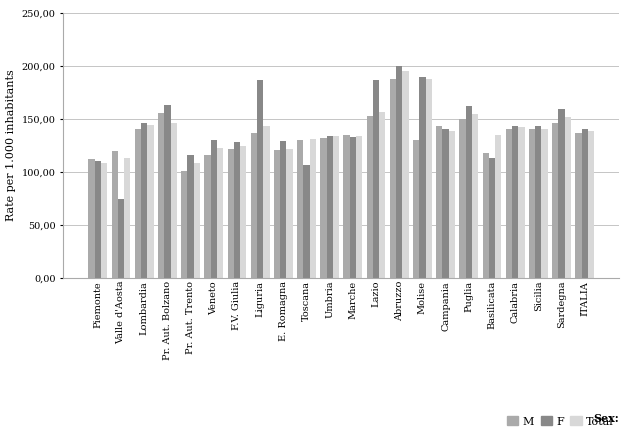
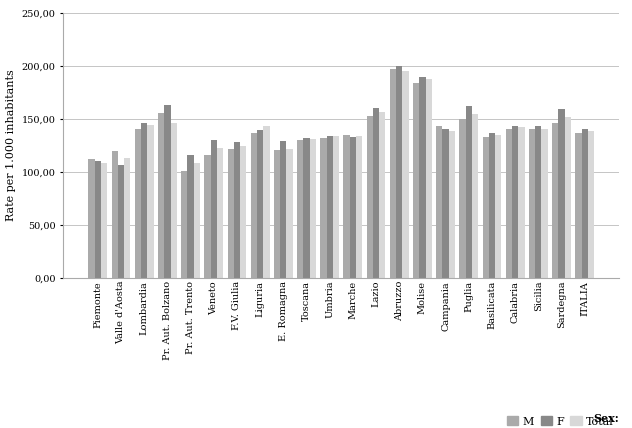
F/Valle d'Aosta: 75 -> 107
F/Liguria: 187 -> 140
F/Toscana: 107 -> 132
F/Lazio: 187 -> 160
M/Abruzzo: 188 -> 197
M/Molise: 130 -> 184
M/Basilicata: 118 -> 133
F/Basilicata: 113 -> 137
